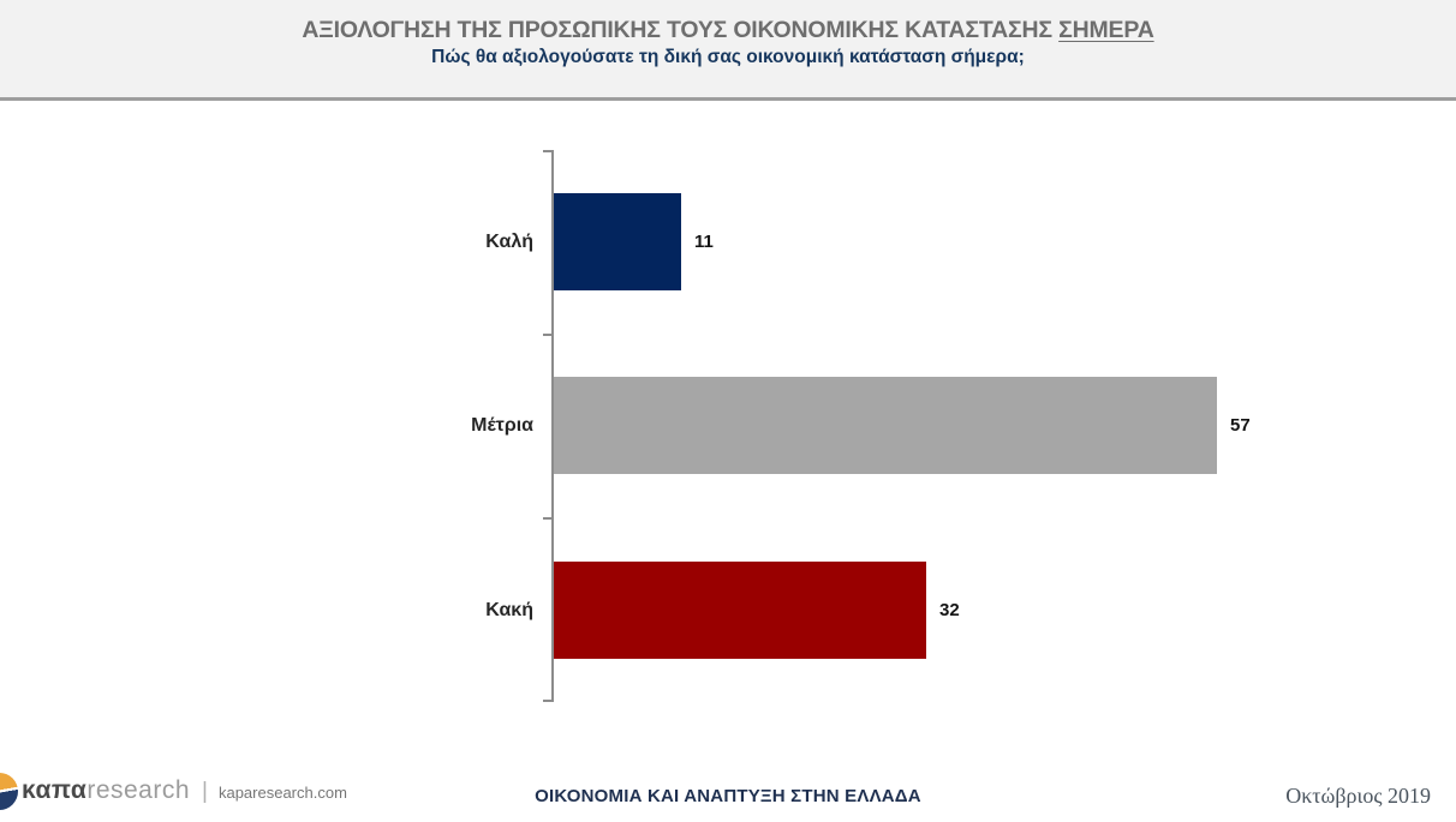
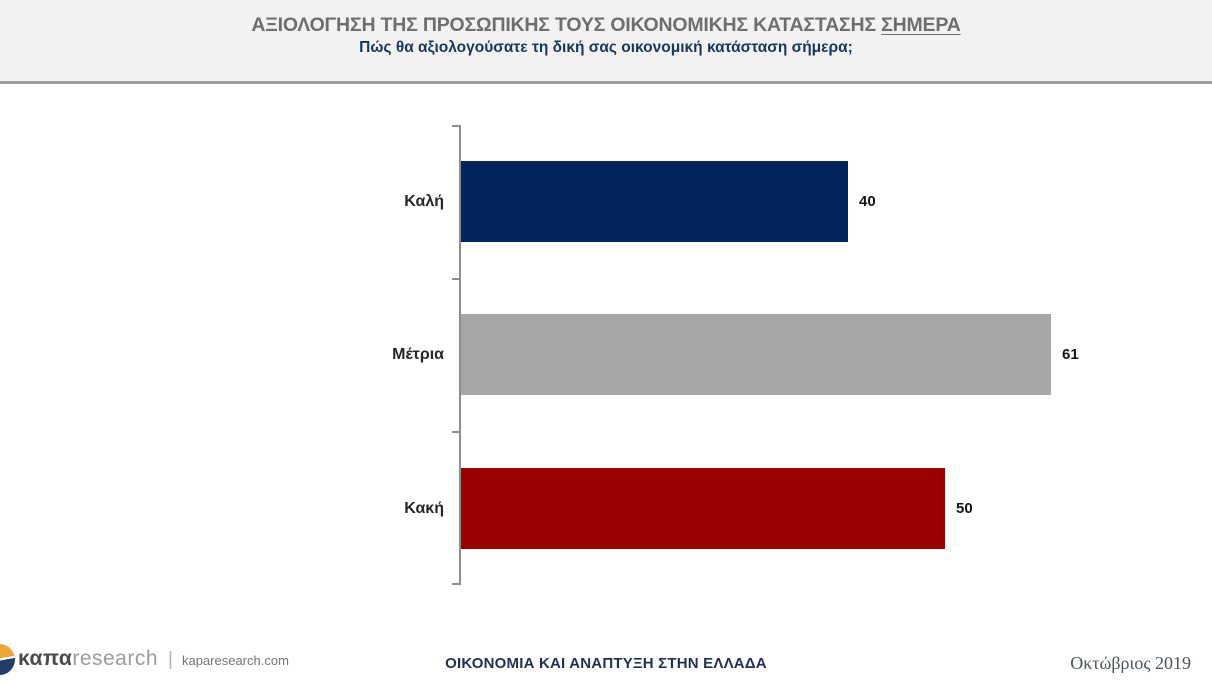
Καλή: 11 -> 40
Μέτρια: 57 -> 61
Κακή: 32 -> 50
